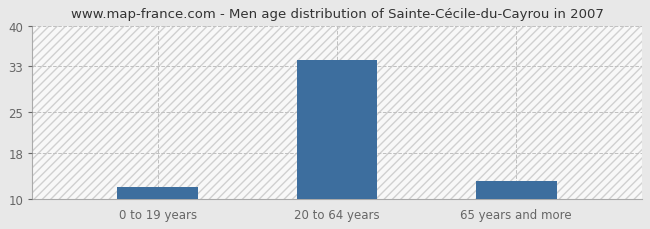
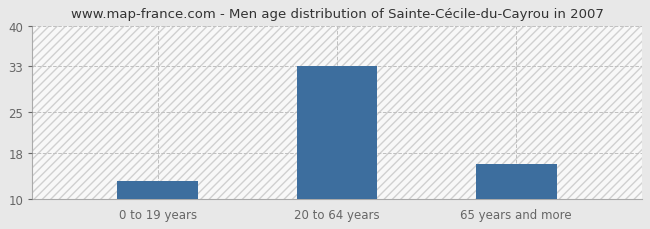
0 to 19 years: 12 -> 13
20 to 64 years: 34 -> 33
65 years and more: 13 -> 16
